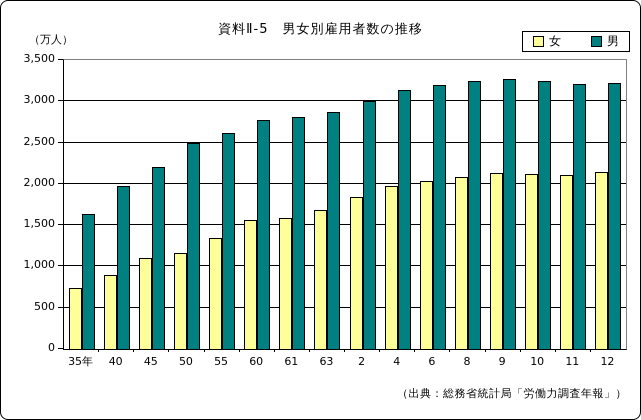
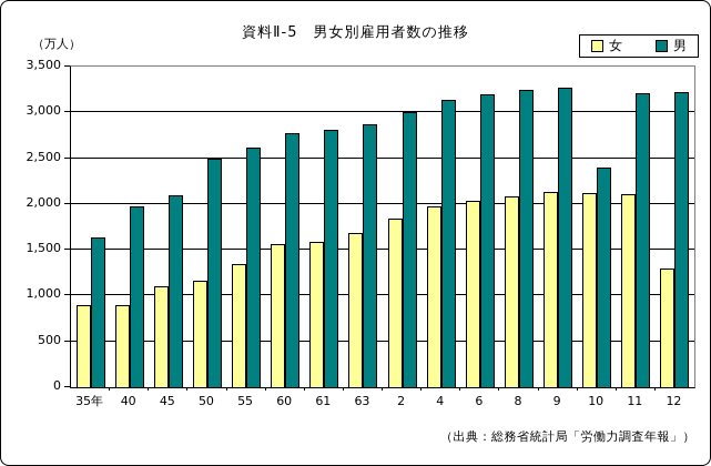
女/35年: 700 -> 900
男/45: 2200 -> 2100
男/10: 3200 -> 2400
女/12: 2100 -> 1300
